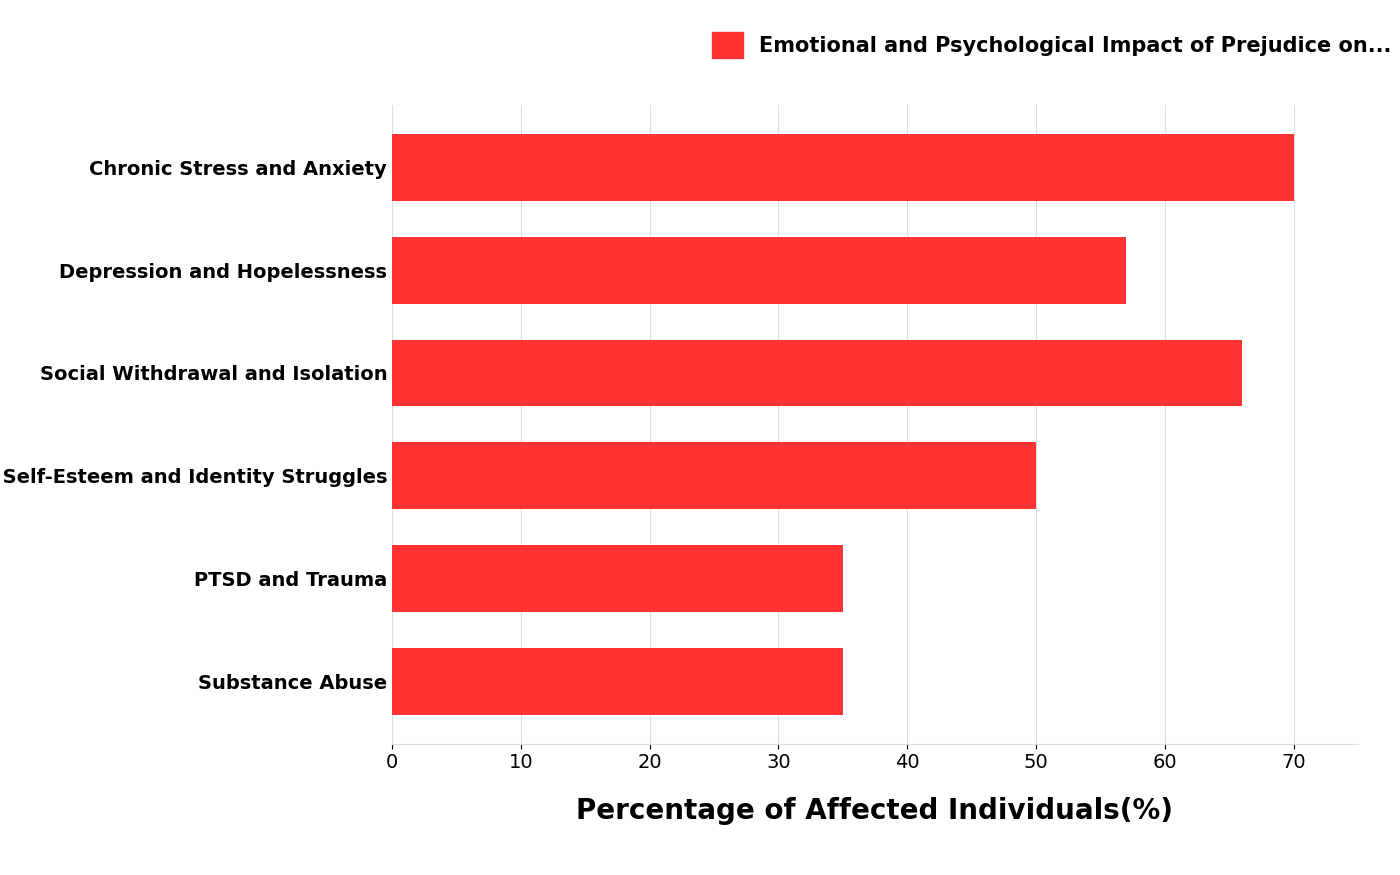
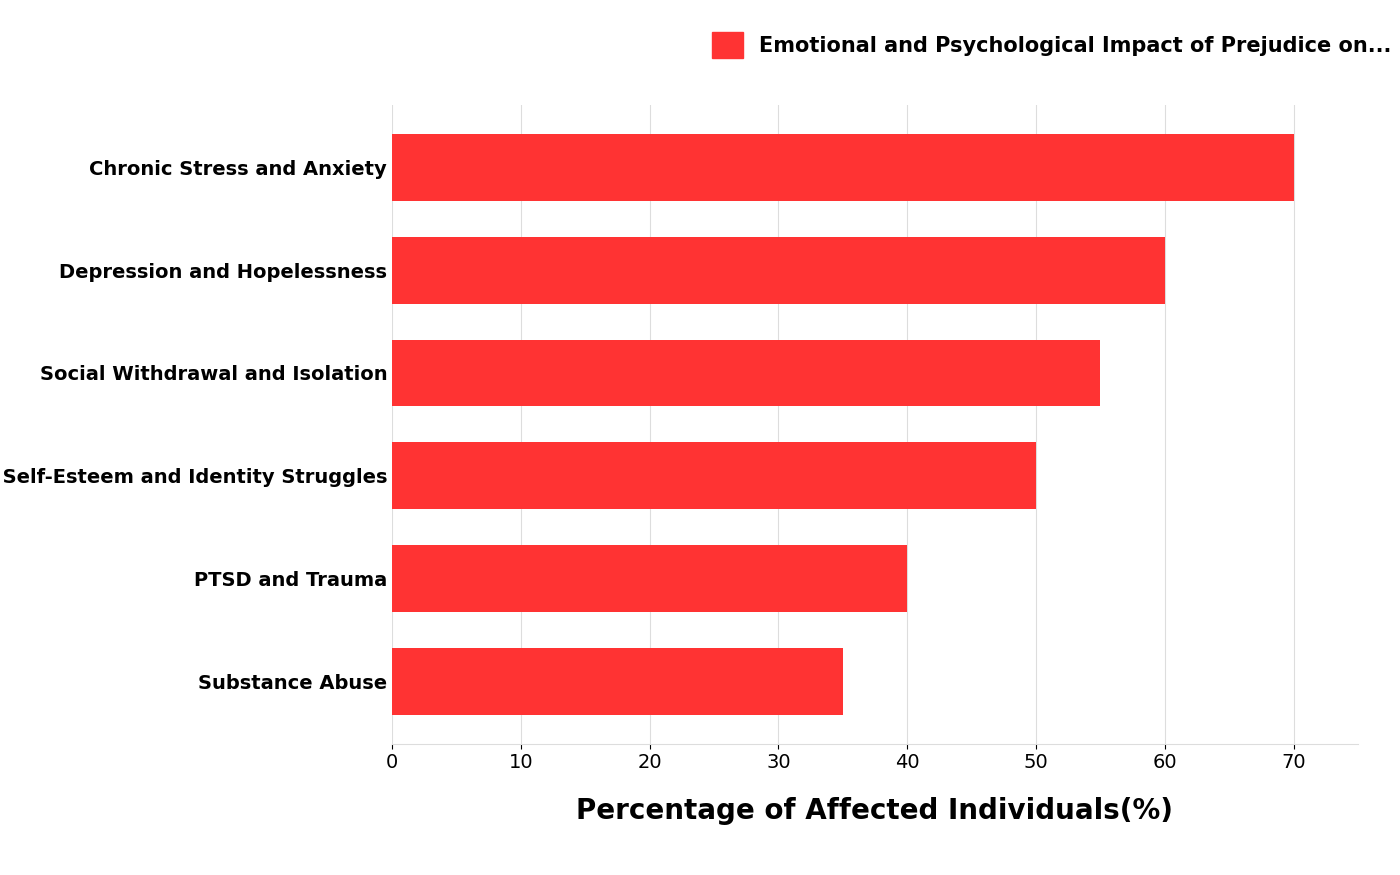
Depression and Hopelessness: 57 -> 60
Social Withdrawal and Isolation: 66 -> 55
PTSD and Trauma: 35 -> 40
